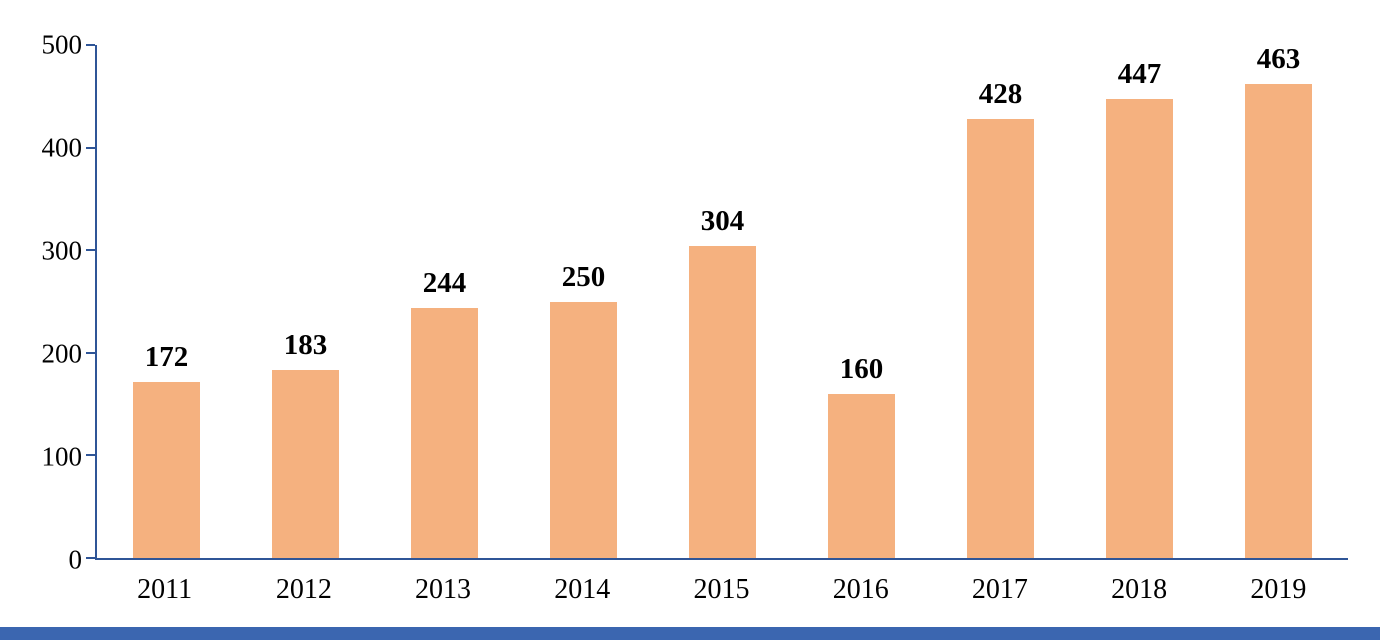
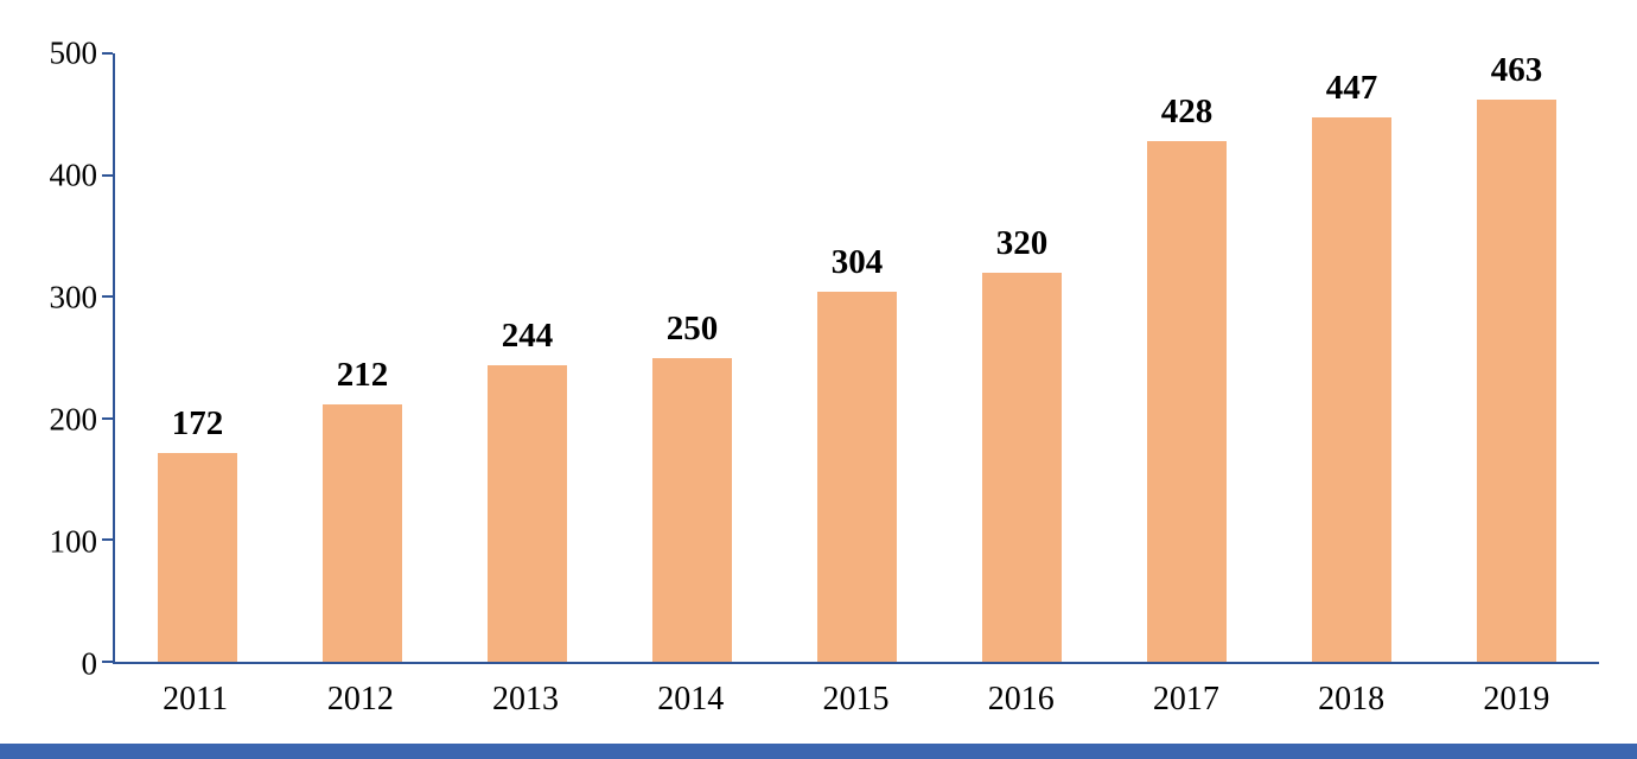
2012: 183 -> 212
2016: 160 -> 320
